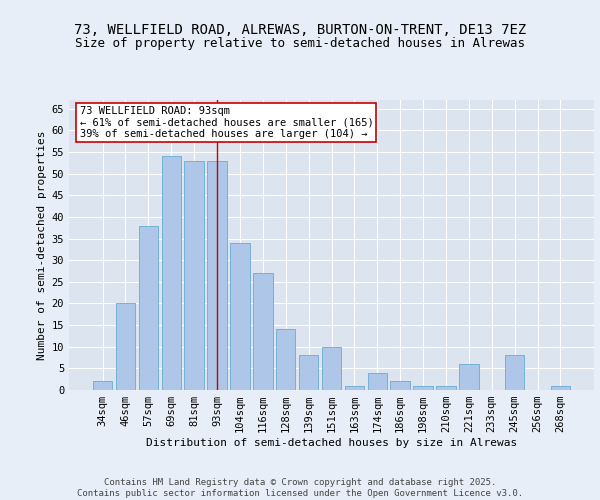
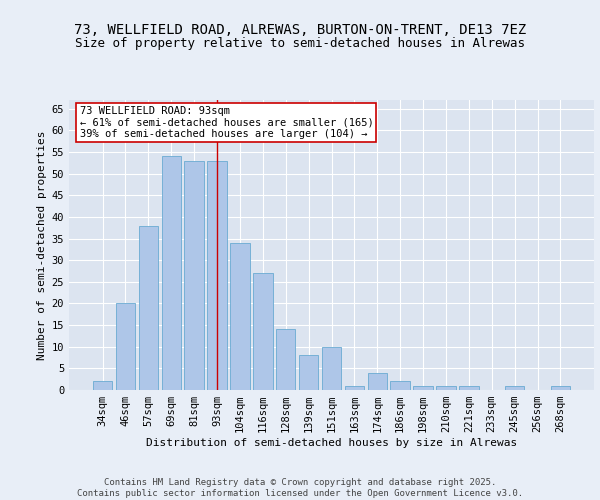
221sqm: 6 -> 1
245sqm: 8 -> 1
